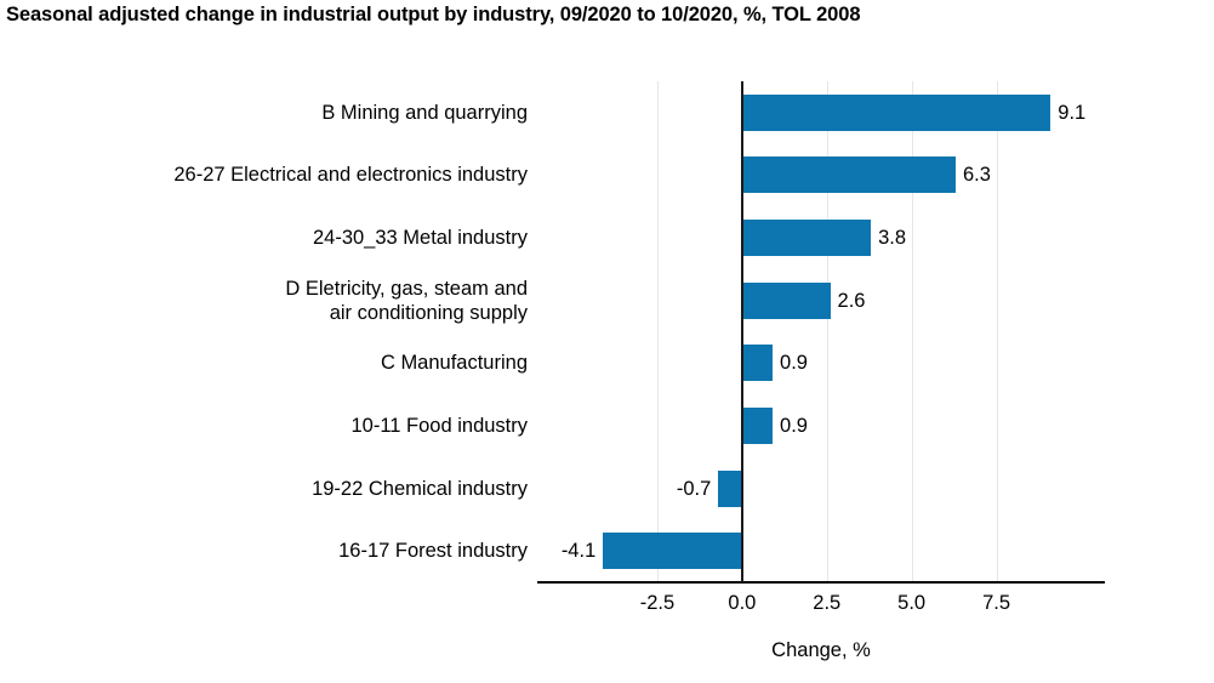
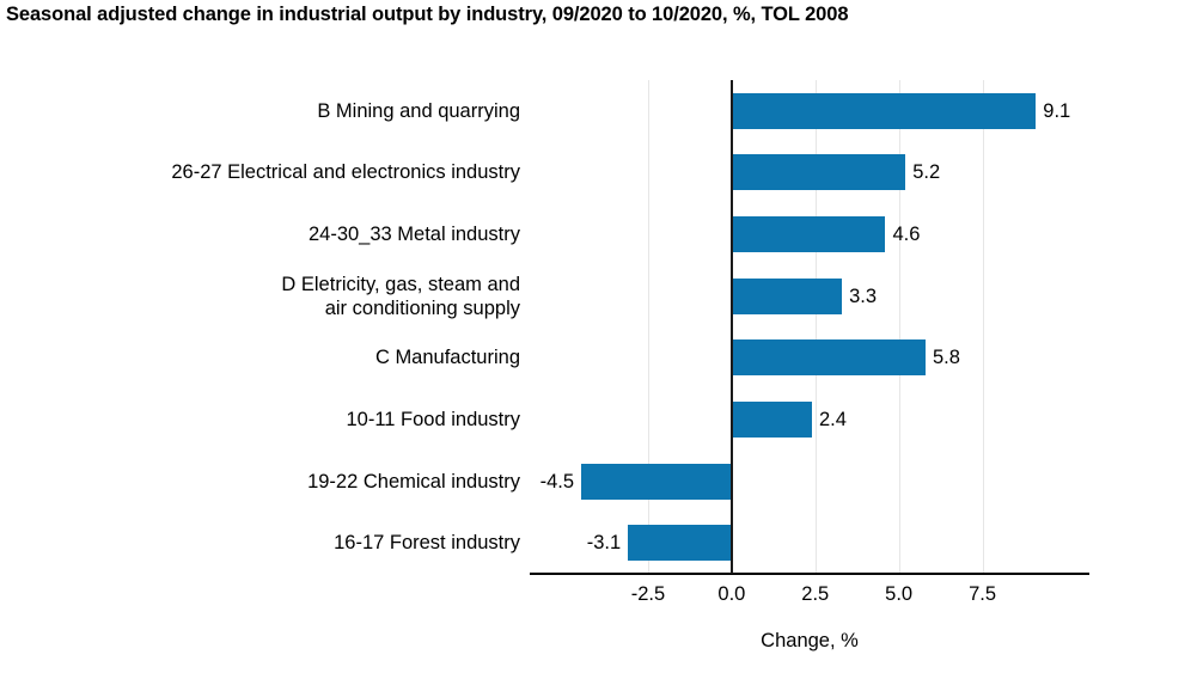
26-27 Electrical and electronics industry: 6.3 -> 5.2
24-30_33 Metal industry: 3.8 -> 4.6
D Eletricity, gas, steam and air conditioning supply: 2.6 -> 3.3
C Manufacturing: 0.9 -> 5.8
10-11 Food industry: 0.9 -> 2.4
19-22 Chemical industry: -0.7 -> -4.5
16-17 Forest industry: -4.1 -> -3.1
